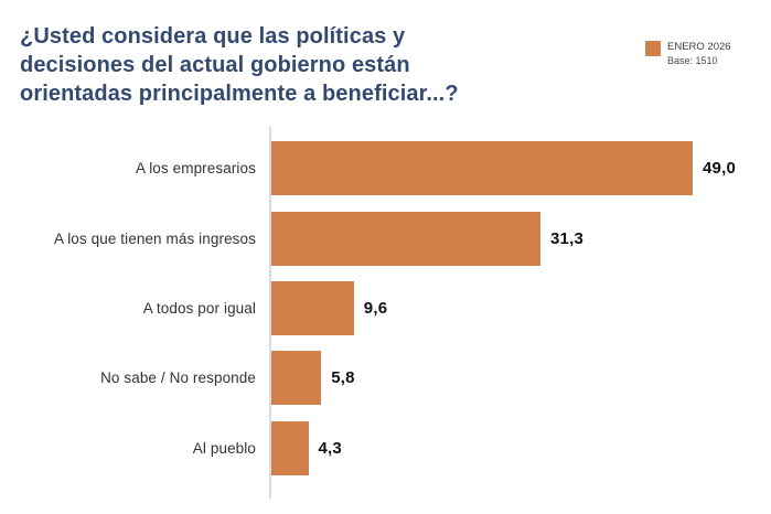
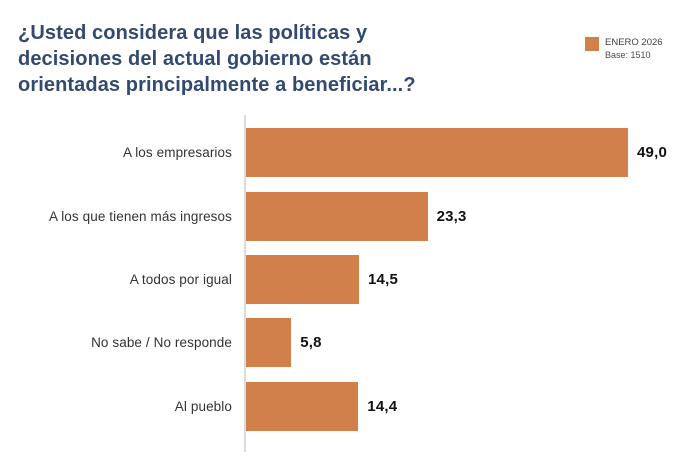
A los que tienen más ingresos: 31,3 -> 23,3
A todos por igual: 9,6 -> 14,5
Al pueblo: 4,3 -> 14,4
